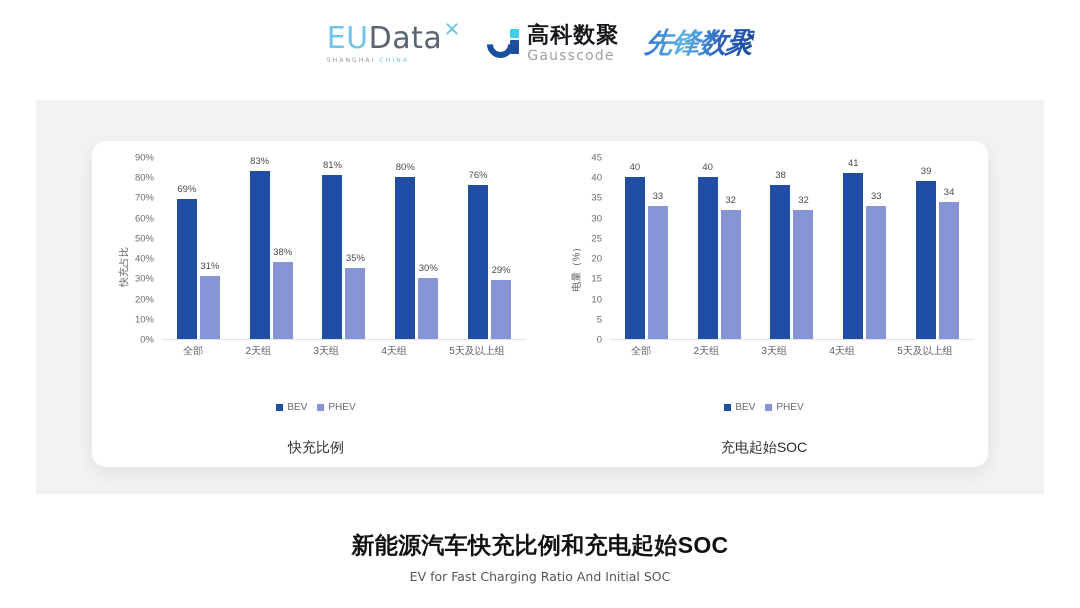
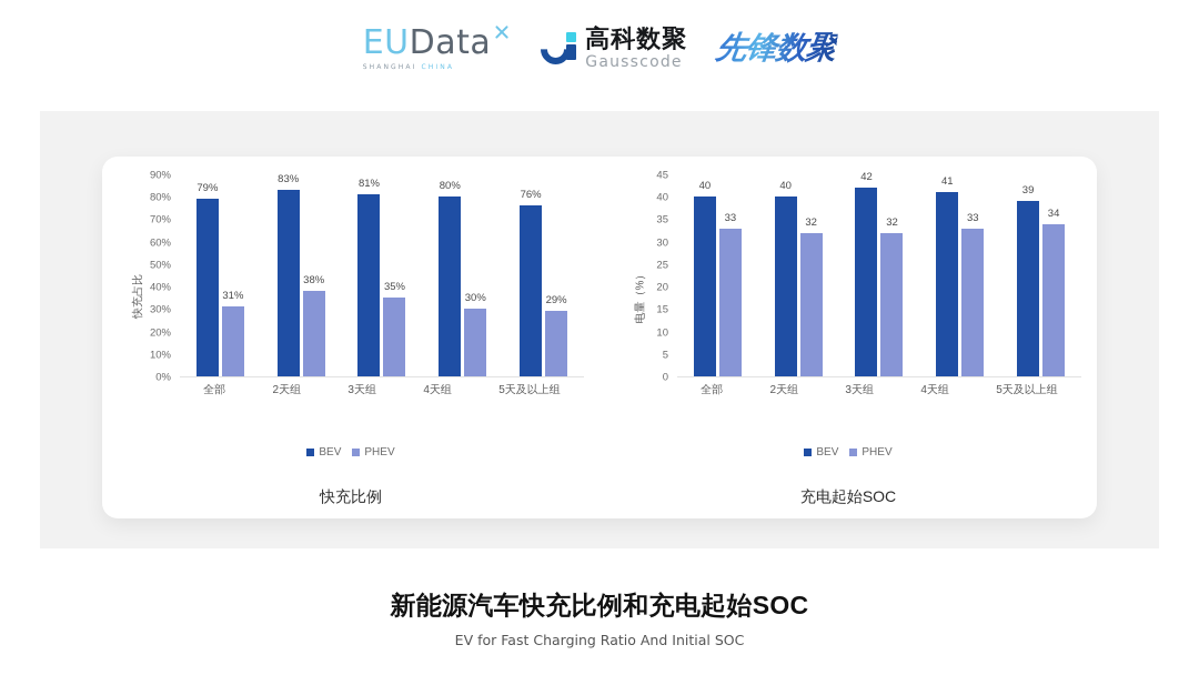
快充比例/BEV/全部: 69% -> 79%
充电起始SOC/BEV/3天组: 38 -> 42
